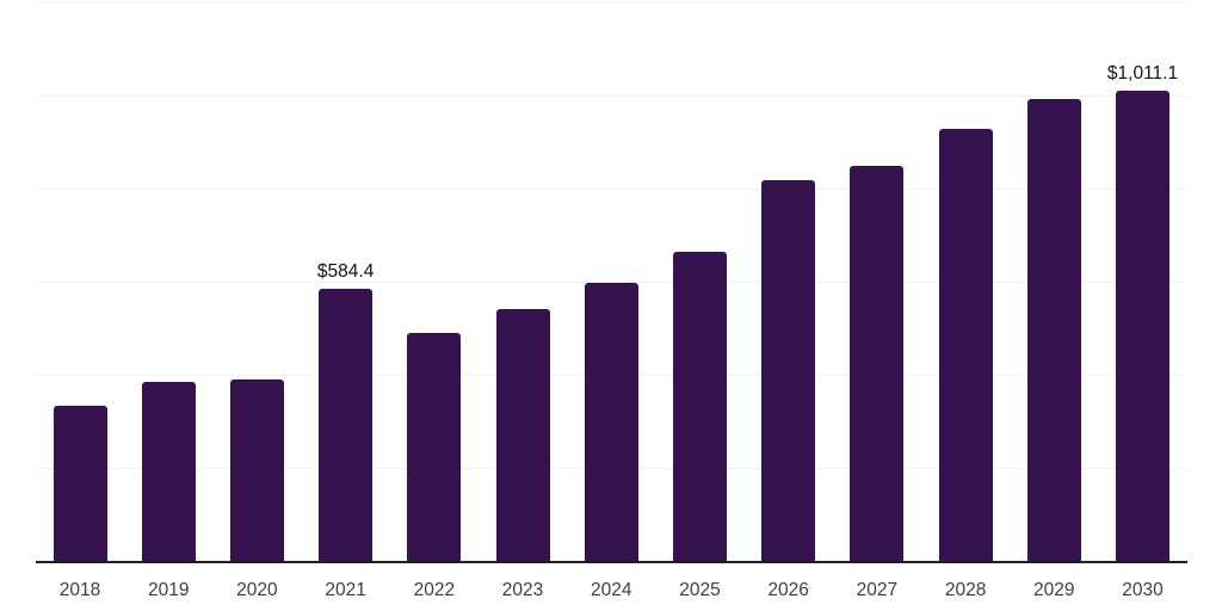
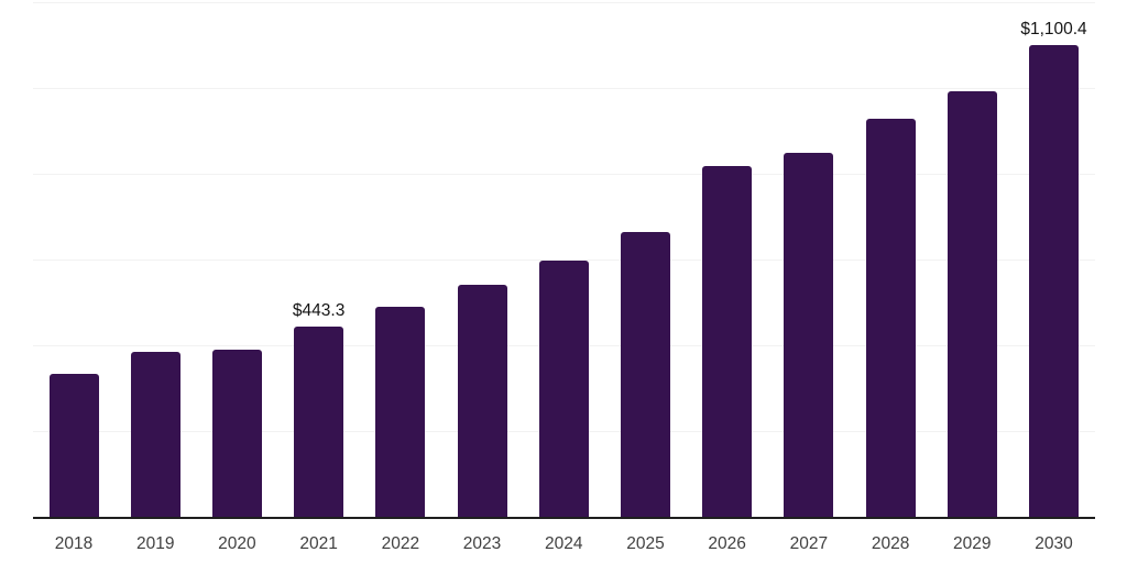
2021: $584.4 -> $443.3
2030: $1,011.1 -> $1,100.4
